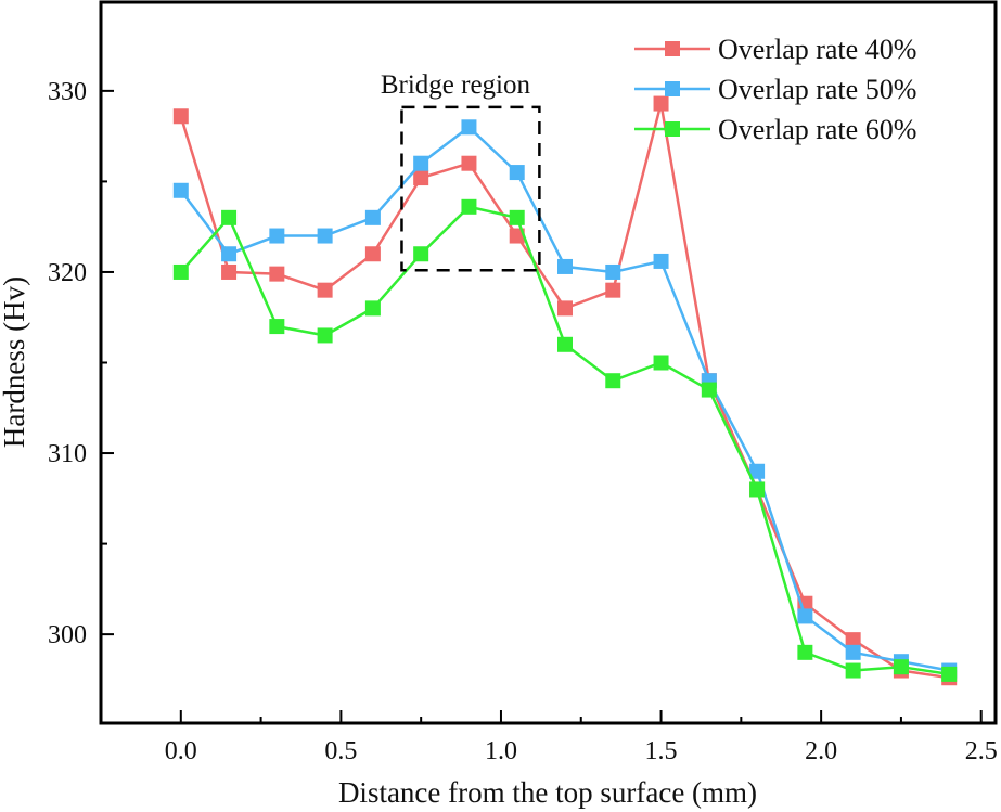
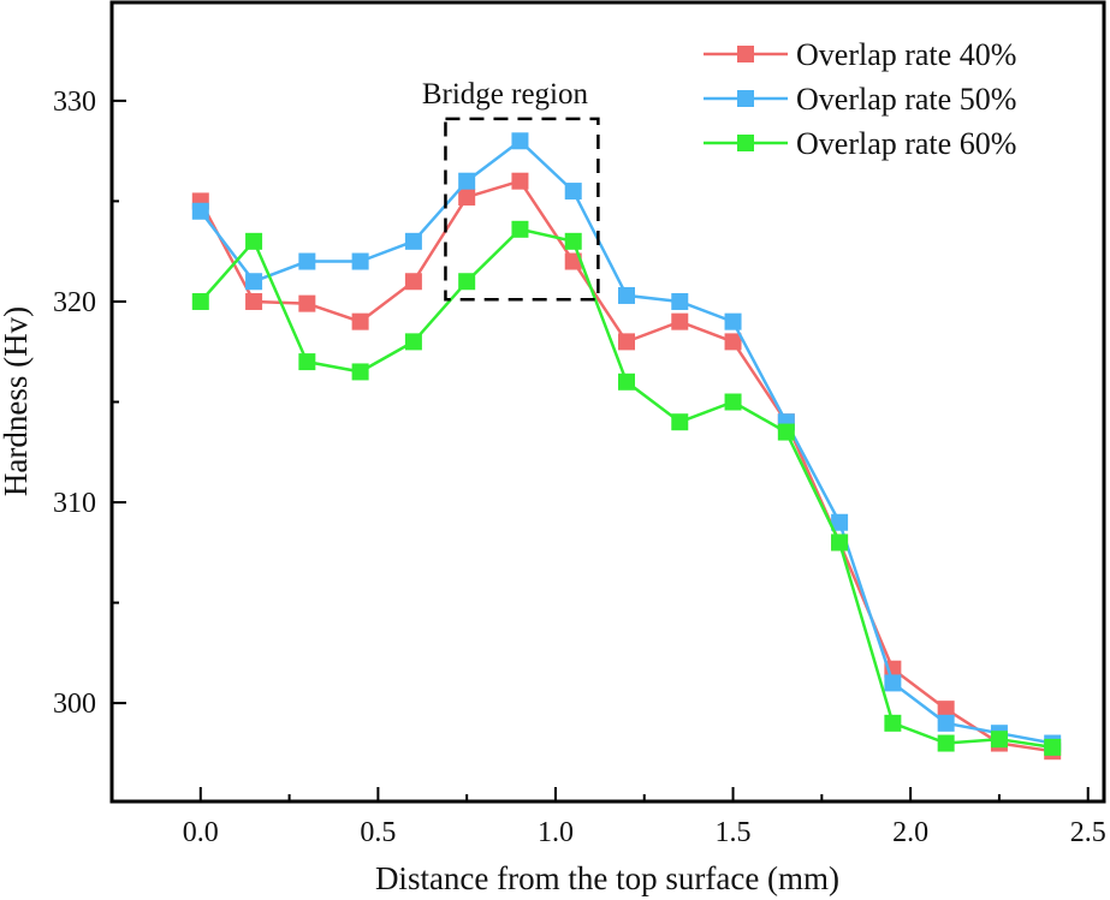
Overlap rate 40%/0.0: 328,6 -> 325,0
Overlap rate 40%/1.5: 329,3 -> 318,0
Overlap rate 50%/1.5: 320,6 -> 319,0
